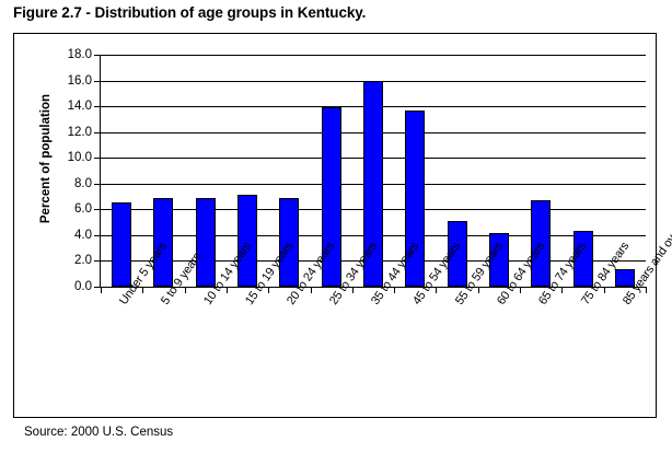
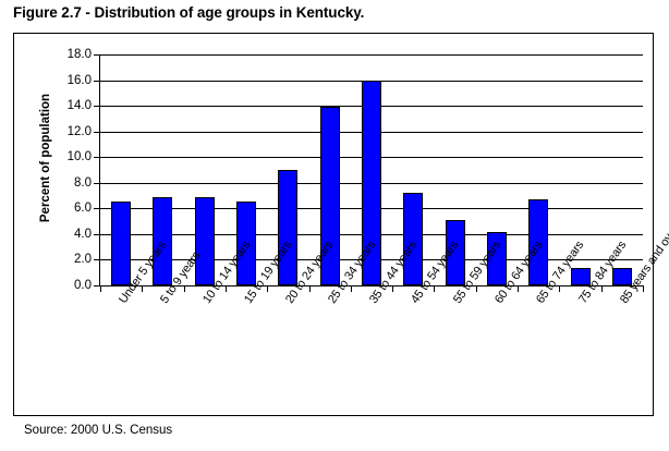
15 to 19 years: 7.1 -> 6.5
20 to 24 years: 6.9 -> 9.0
45 to 54 years: 13.7 -> 7.2
75 to 84 years: 4.3 -> 1.4
